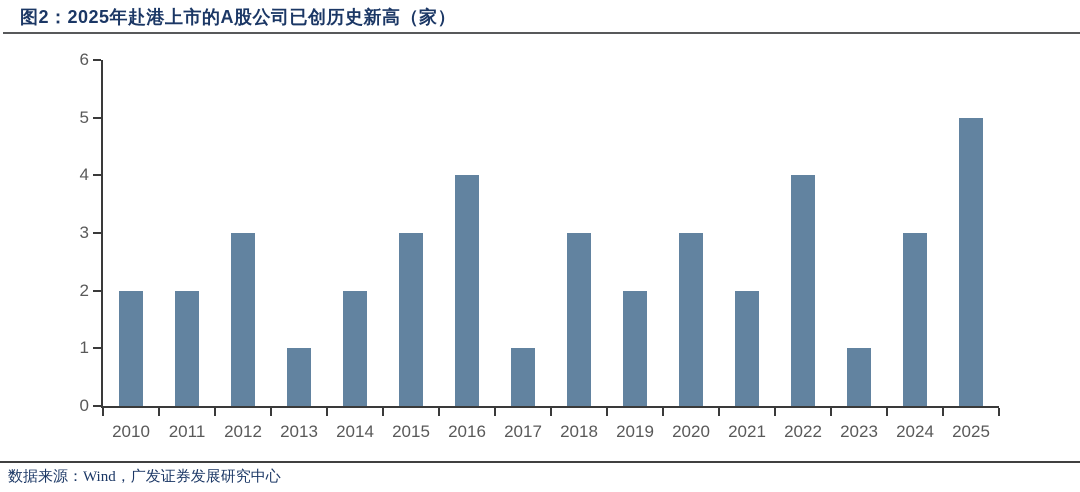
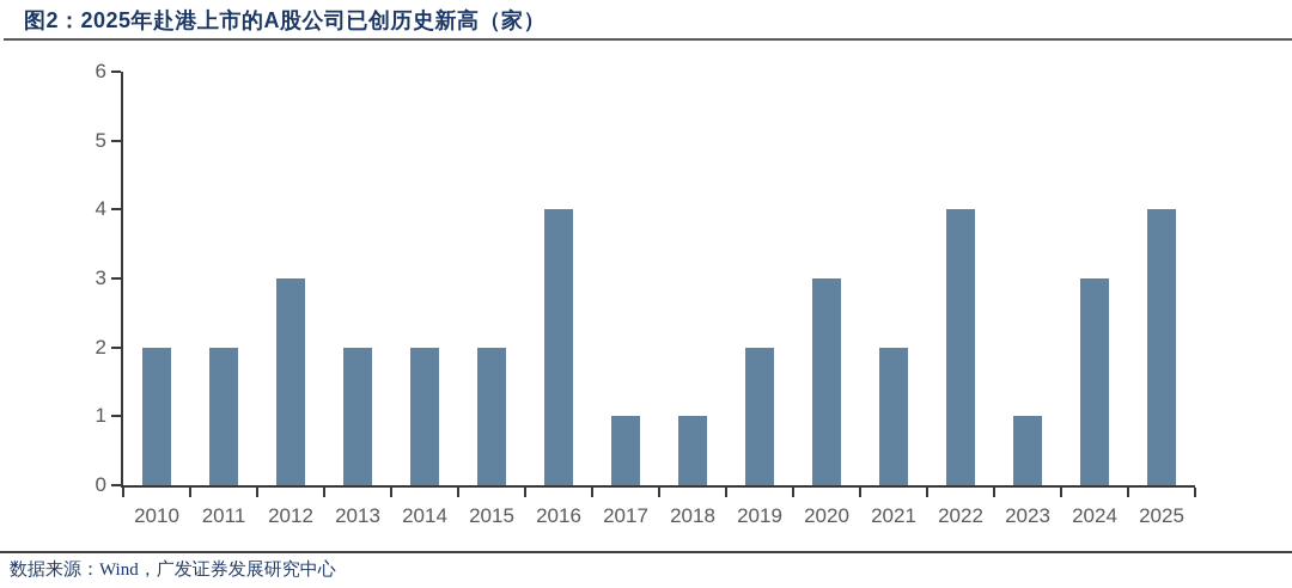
2013: 1 -> 2
2015: 3 -> 2
2018: 3 -> 1
2025: 5 -> 4
